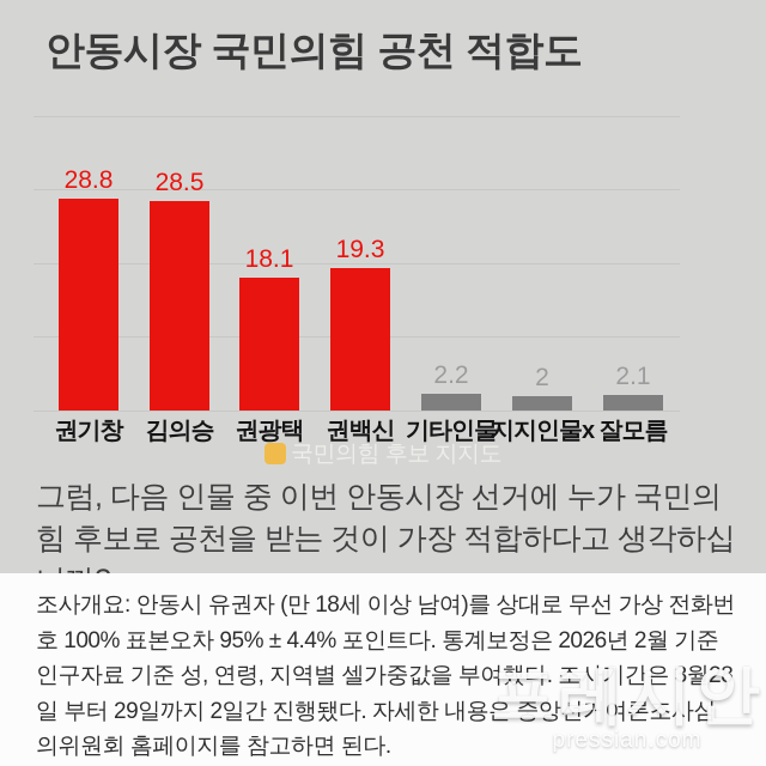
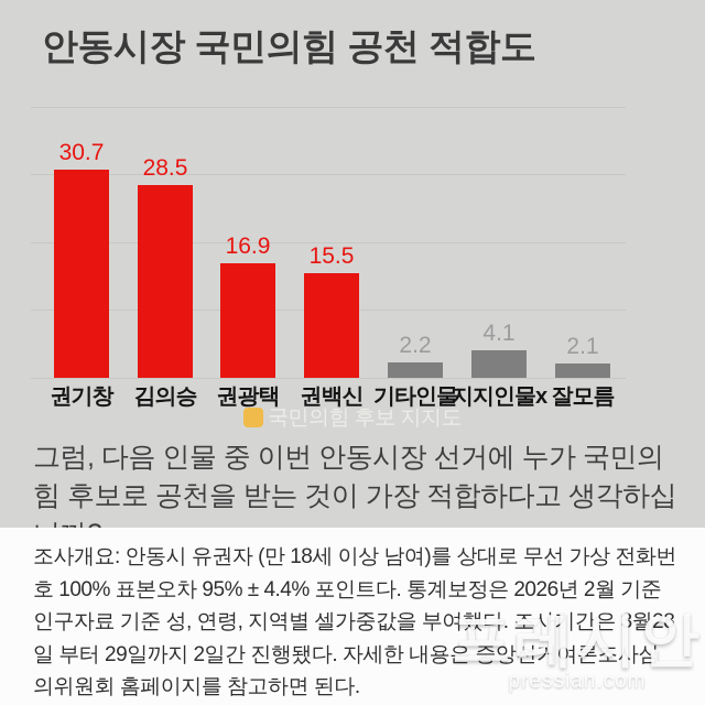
권기창: 28.8 -> 30.7
권광택: 18.1 -> 16.9
권백신: 19.3 -> 15.5
지지인물x: 2 -> 4.1
